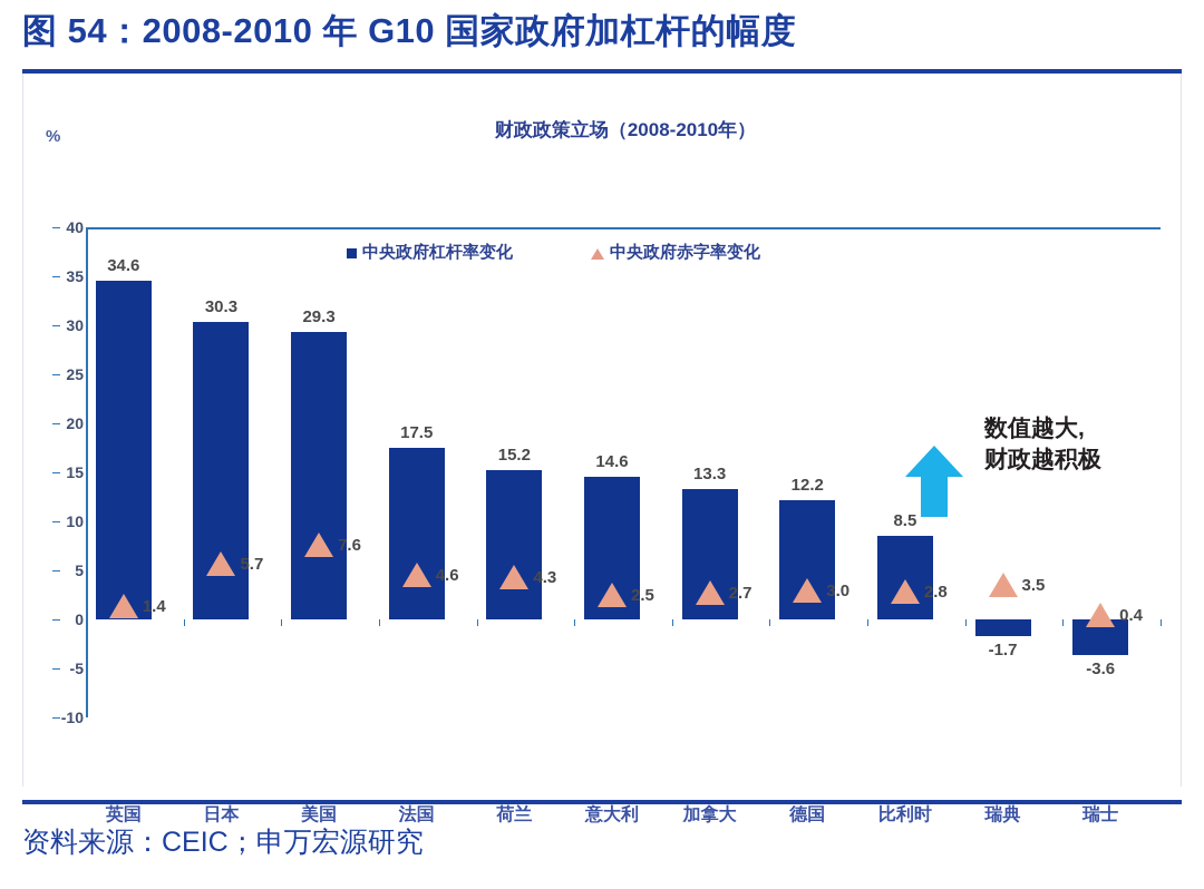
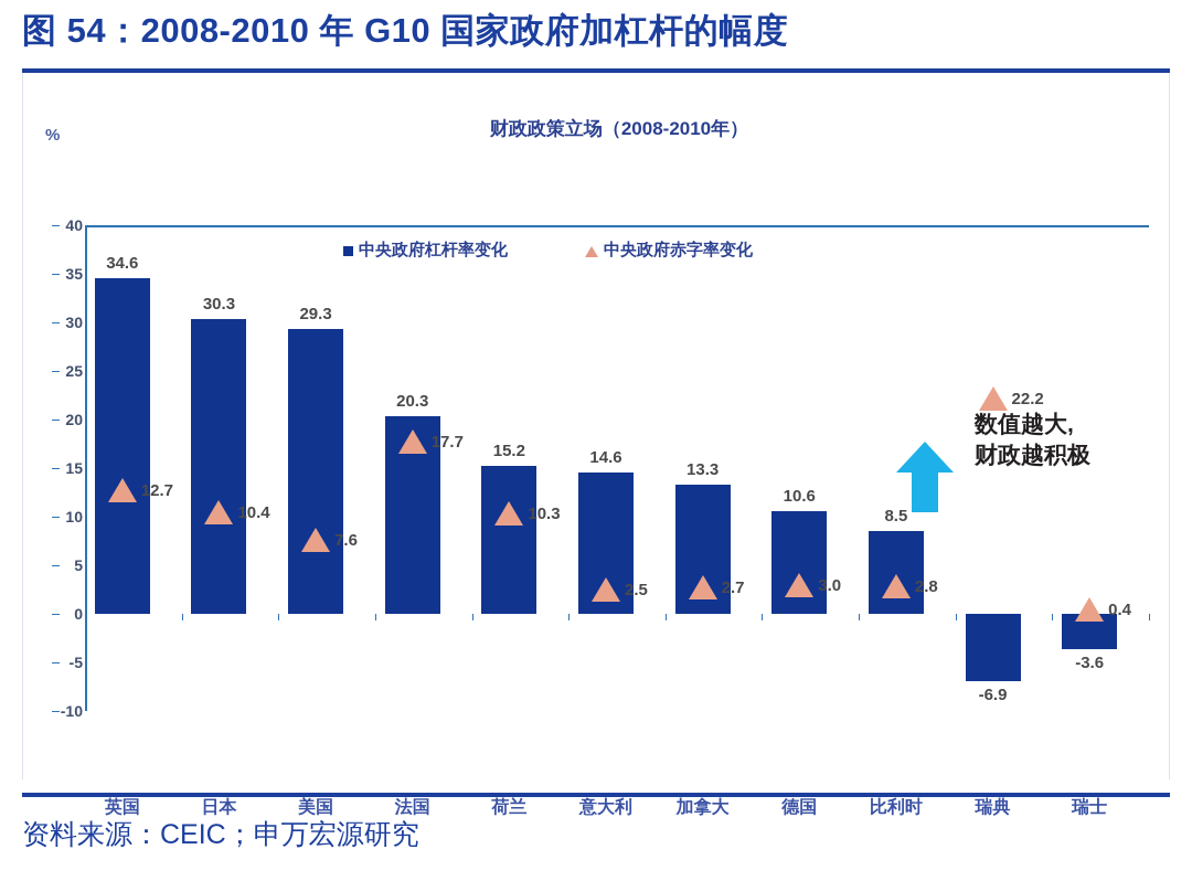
中央政府赤字率变化/英国: 1.4 -> 12.7
中央政府赤字率变化/日本: 5.7 -> 10.4
中央政府杠杆率变化/法国: 17.5 -> 20.3
中央政府赤字率变化/法国: 4.6 -> 17.7
中央政府赤字率变化/荷兰: 4.3 -> 10.3
中央政府杠杆率变化/德国: 12.2 -> 10.6
中央政府杠杆率变化/瑞典: -1.7 -> -6.9
中央政府赤字率变化/瑞典: 3.5 -> 22.2
